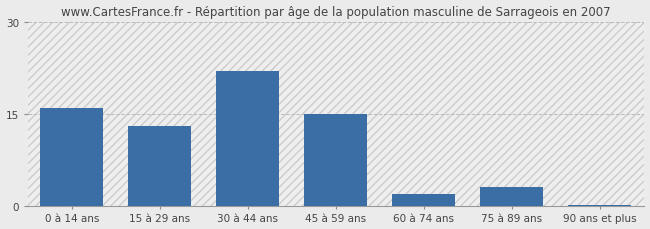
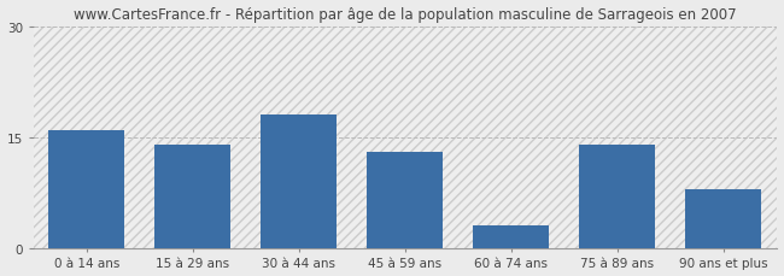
15 à 29 ans: 13.0 -> 14.0
30 à 44 ans: 22.0 -> 18.0
45 à 59 ans: 15.0 -> 13.0
60 à 74 ans: 2.0 -> 3.0
75 à 89 ans: 3.0 -> 14.0
90 ans et plus: 0.2 -> 8.0
